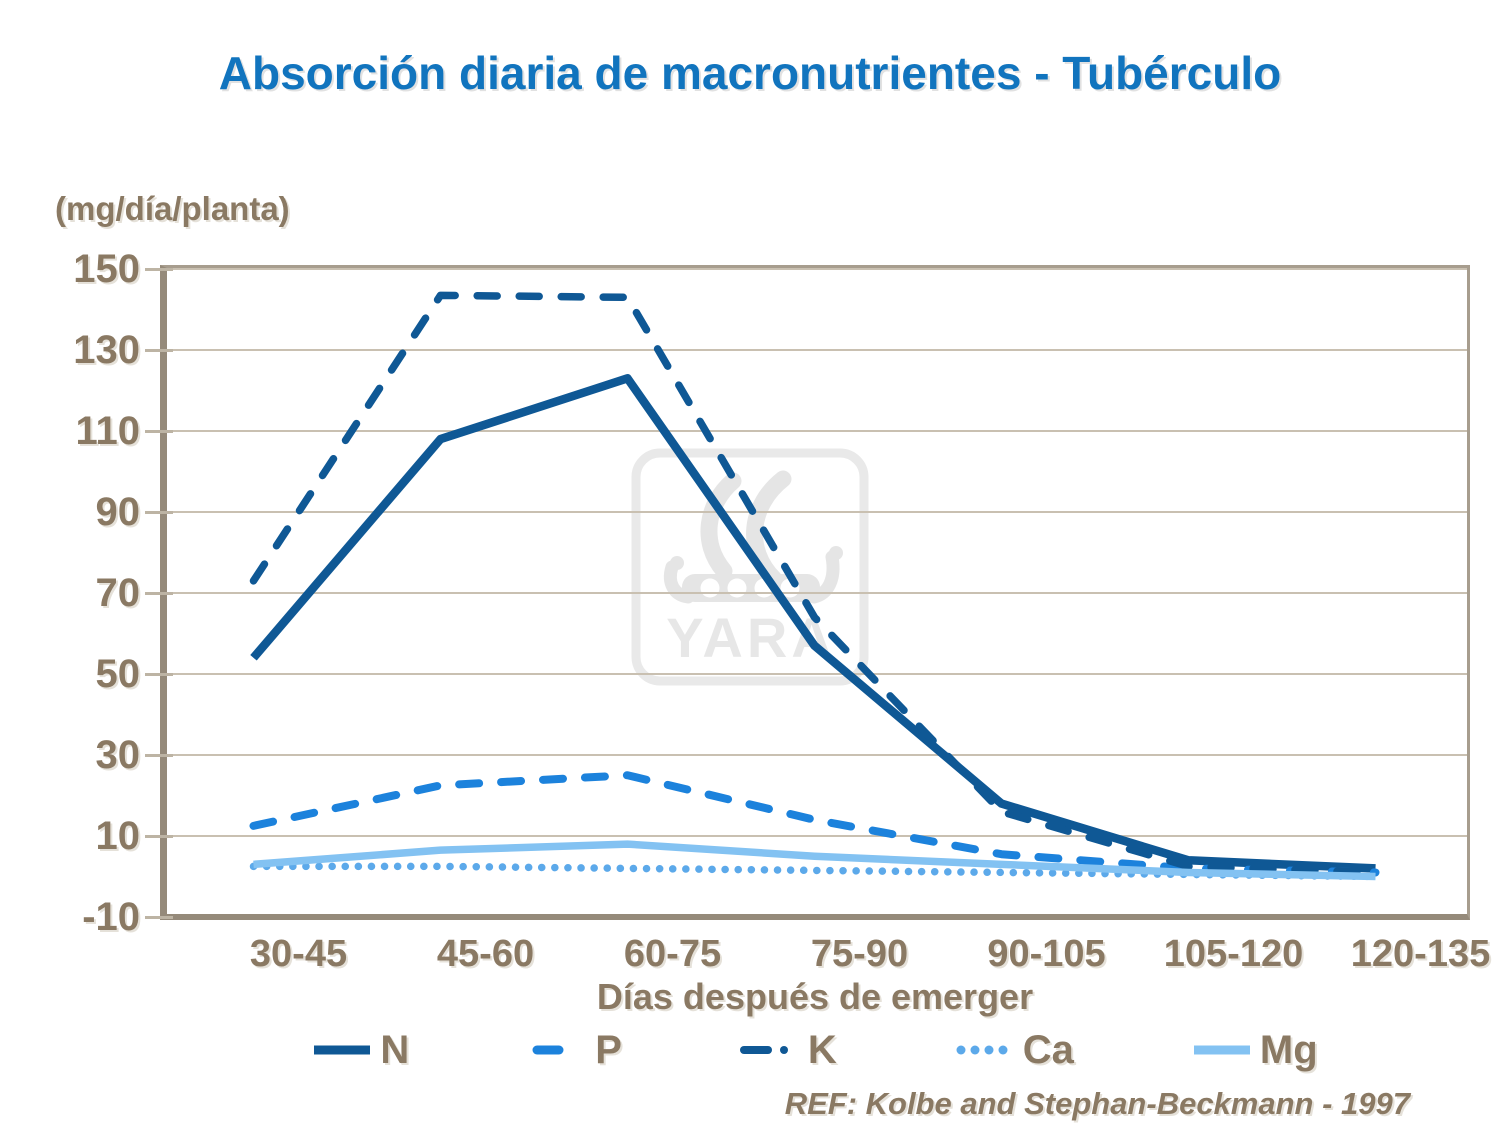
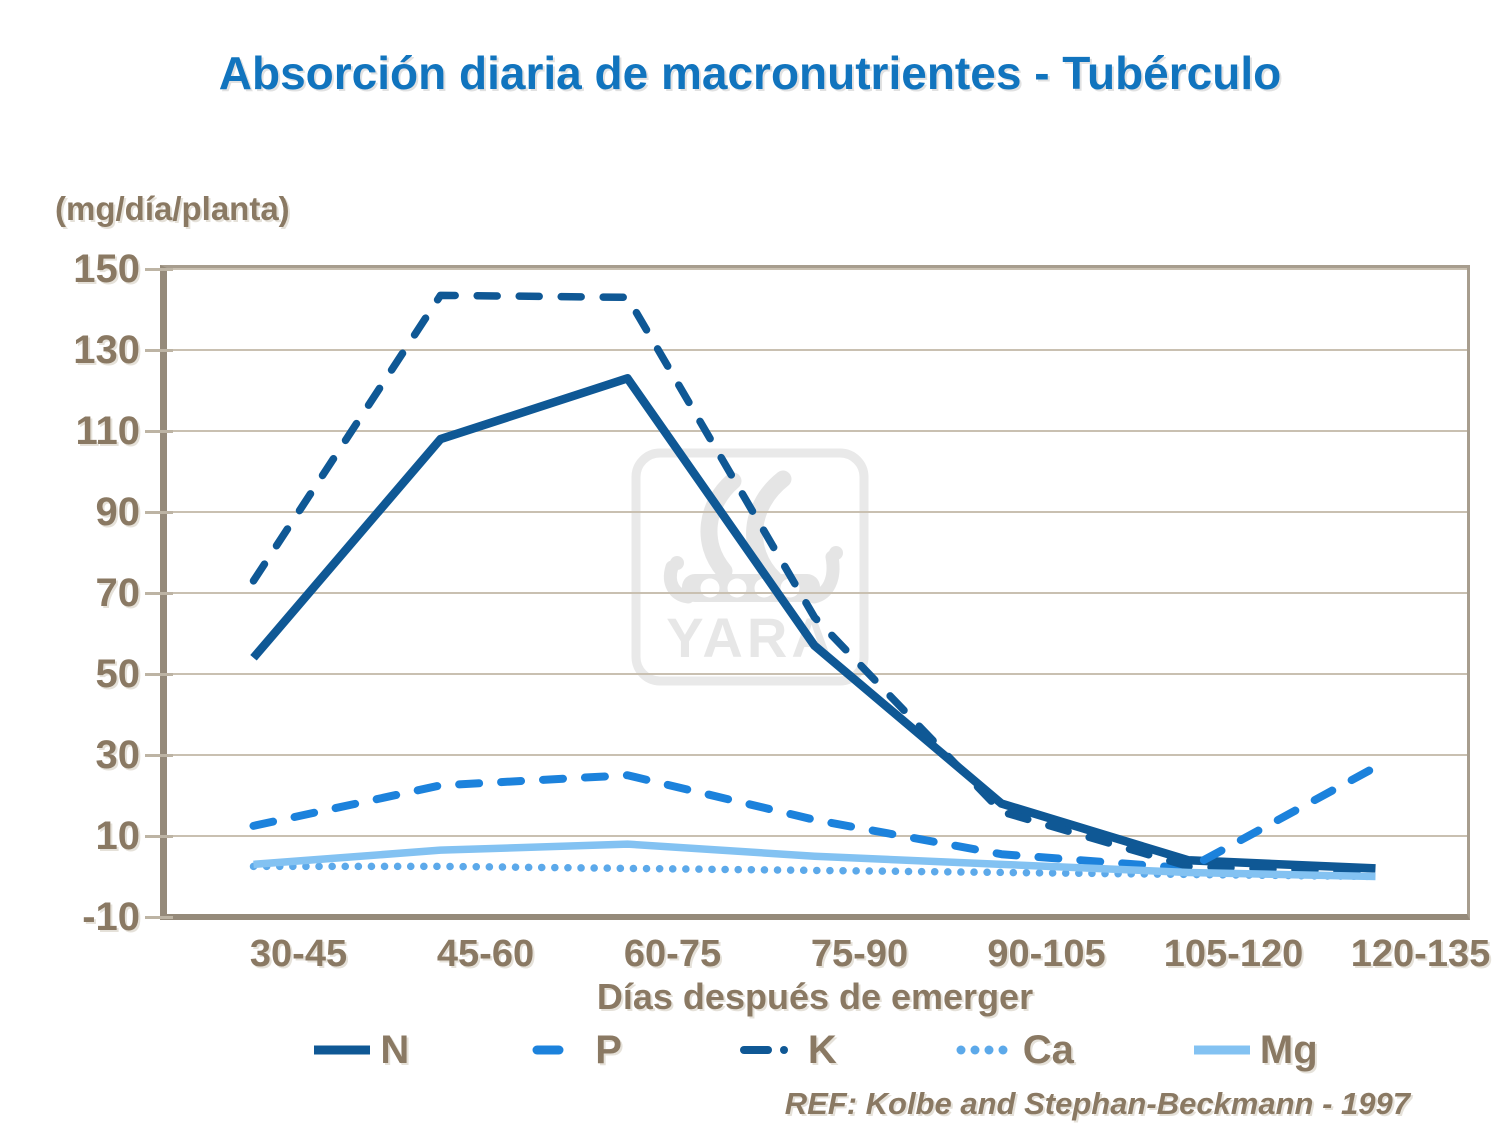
P/120-135: 1 -> 27
